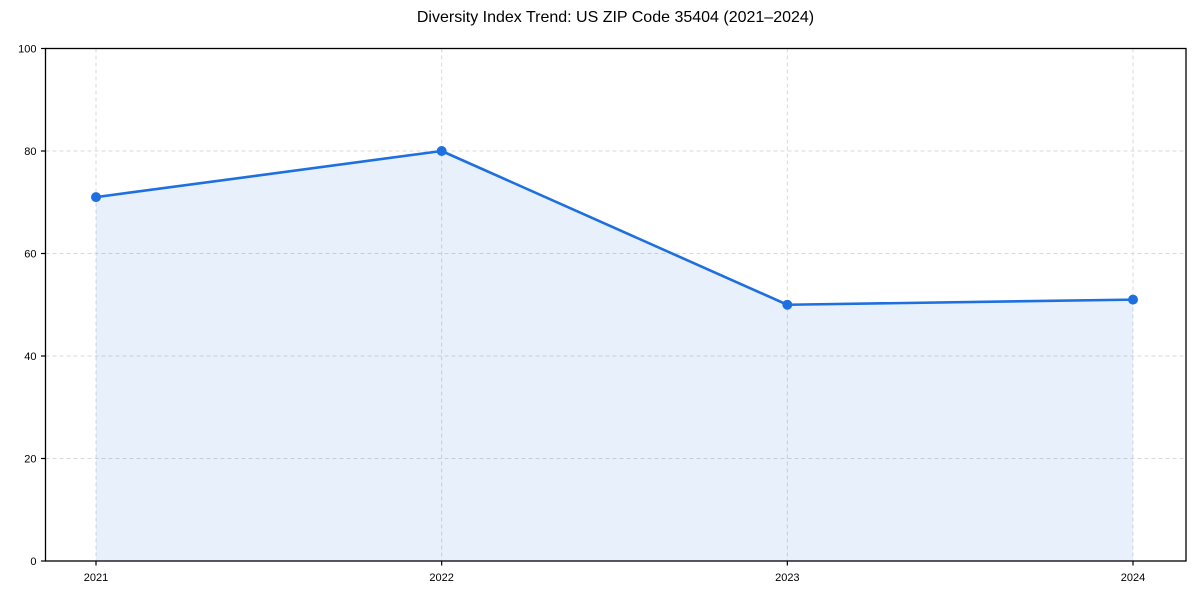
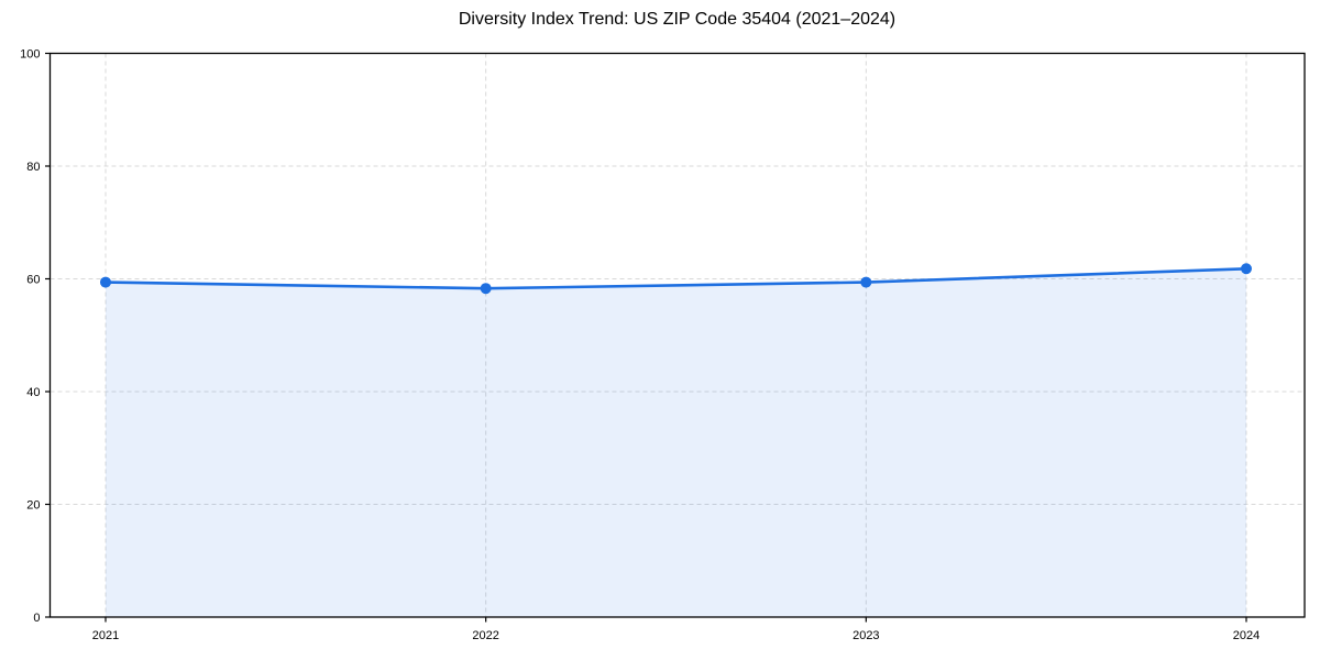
2021: 71 -> 59
2022: 80 -> 58
2023: 50 -> 59
2024: 51 -> 62
